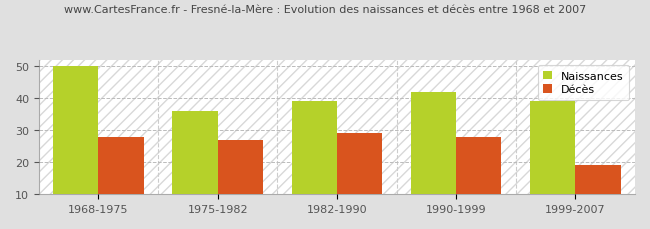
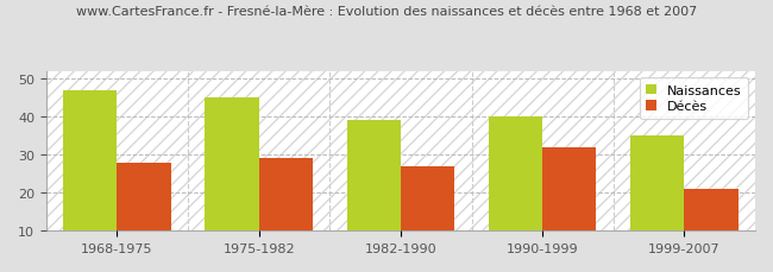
Naissances/1968-1975: 50 -> 47
Naissances/1975-1982: 36 -> 45
Décès/1975-1982: 27 -> 29
Décès/1982-1990: 29 -> 27
Naissances/1990-1999: 42 -> 40
Décès/1990-1999: 28 -> 32
Naissances/1999-2007: 39 -> 35
Décès/1999-2007: 19 -> 21
